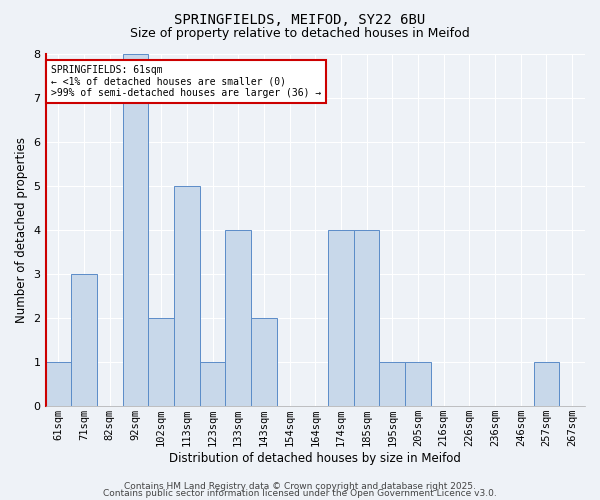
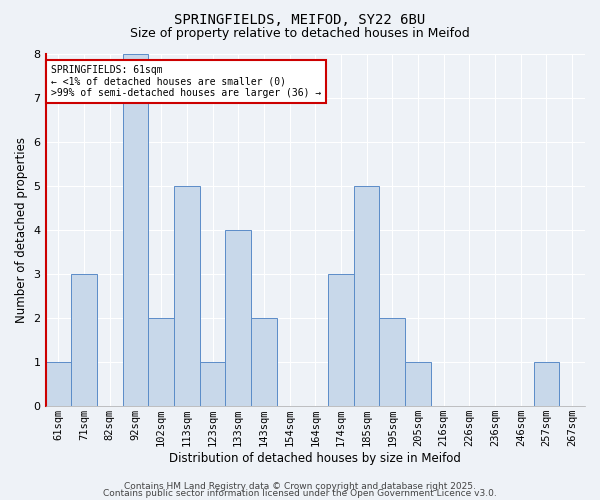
174sqm: 4 -> 3
185sqm: 4 -> 5
195sqm: 1 -> 2
